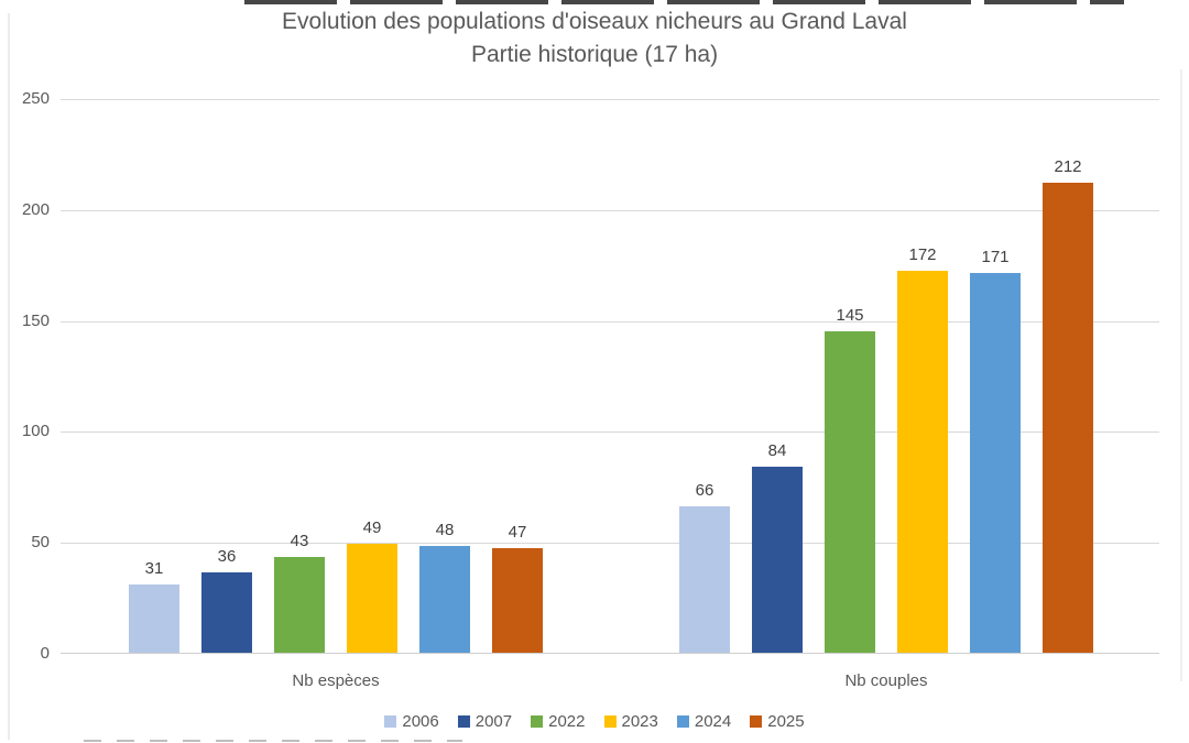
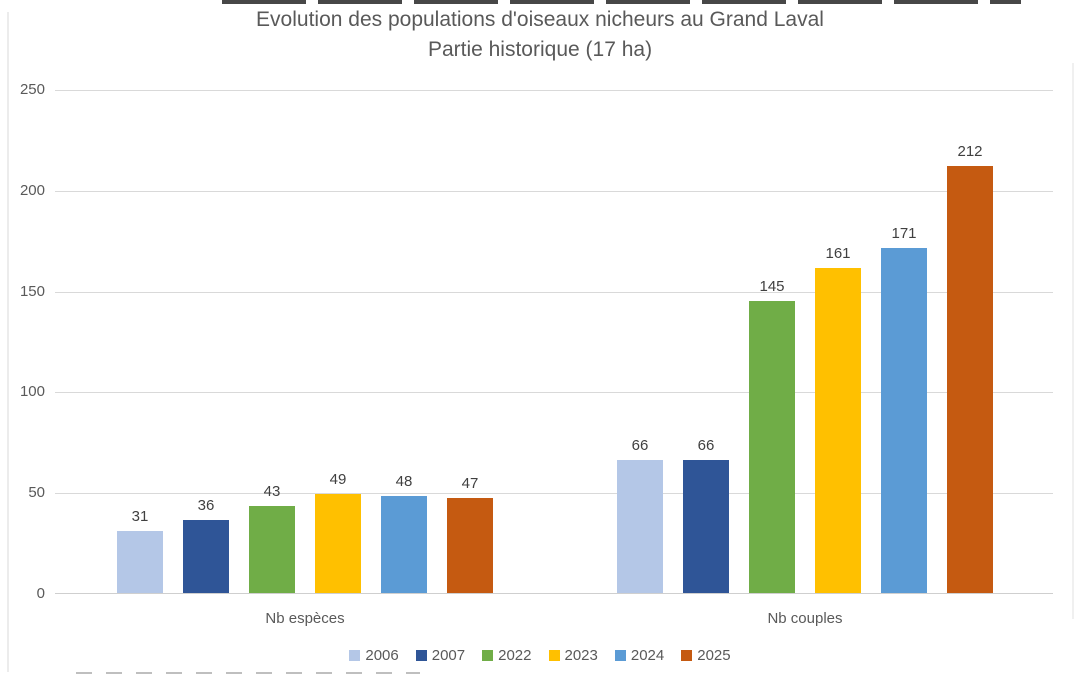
2007/Nb couples: 84 -> 66
2023/Nb couples: 172 -> 161
